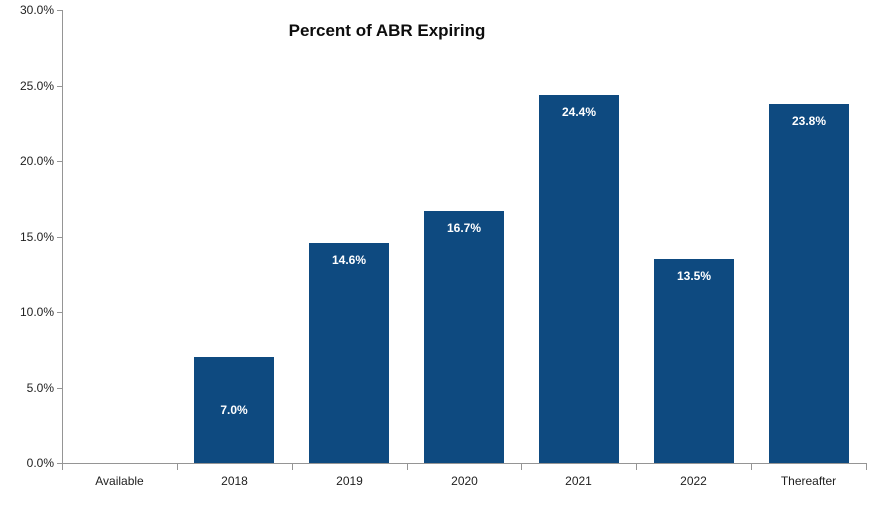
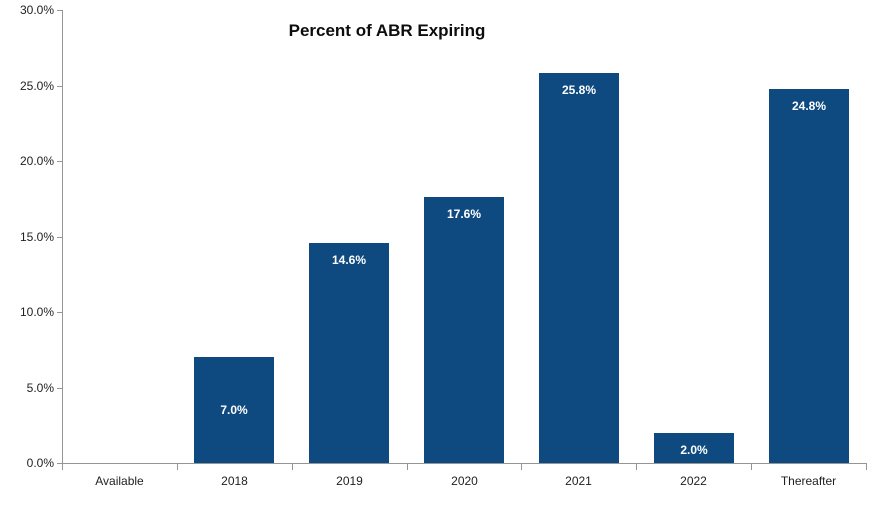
2020: 16.7% -> 17.6%
2021: 24.4% -> 25.8%
2022: 13.5% -> 2.0%
Thereafter: 23.8% -> 24.8%
